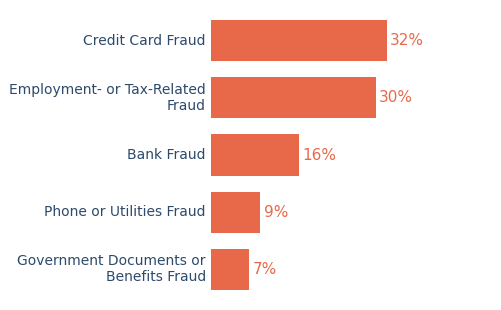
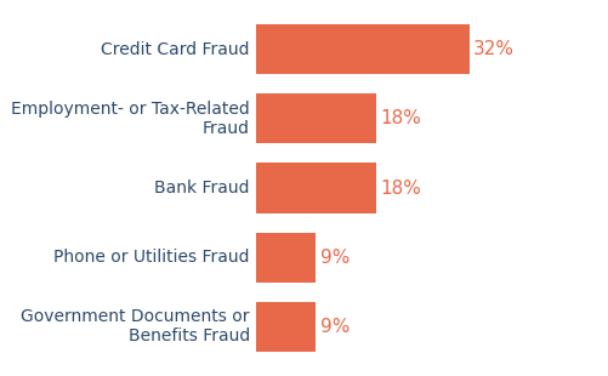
Employment- or Tax-Related Fraud: 30% -> 18%
Bank Fraud: 16% -> 18%
Government Documents or Benefits Fraud: 7% -> 9%
